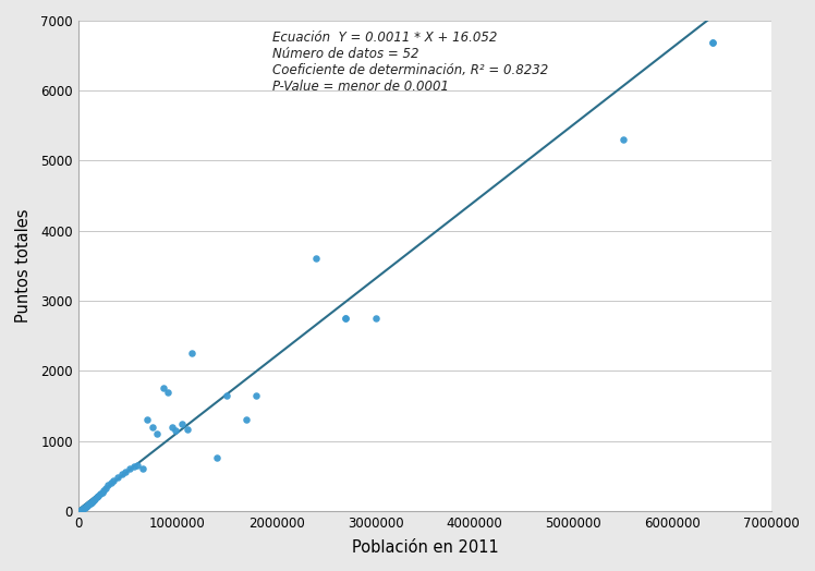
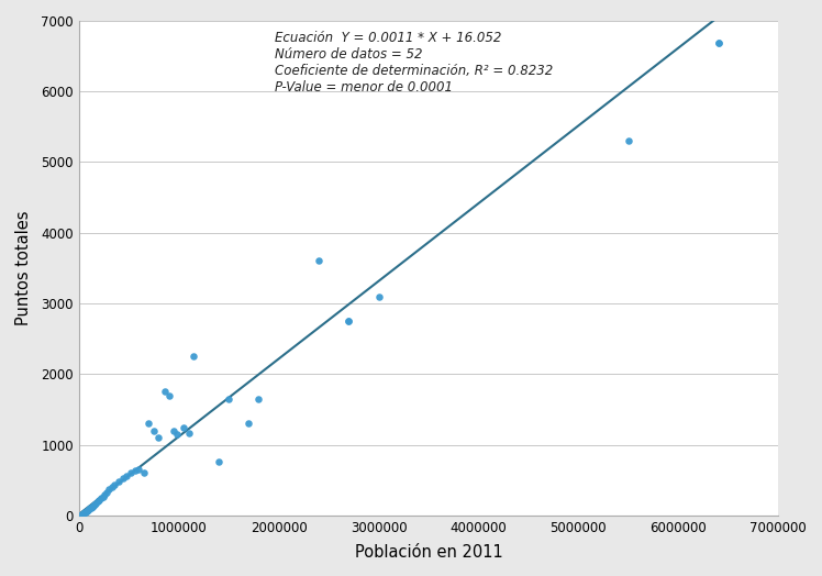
3000000: 2750 -> 3100
